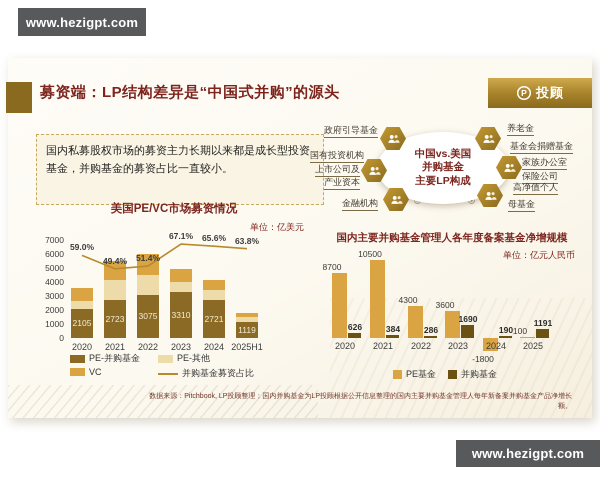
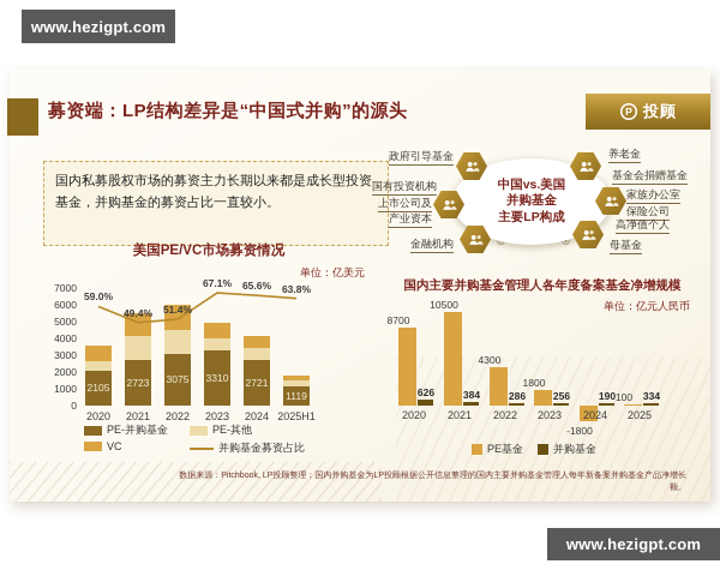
国内主要并购基金管理人各年度备案基金净增规模/PE基金/2023: 3600 -> 1800
国内主要并购基金管理人各年度备案基金净增规模/并购基金/2023: 1690 -> 256
国内主要并购基金管理人各年度备案基金净增规模/并购基金/2025: 1191 -> 334
